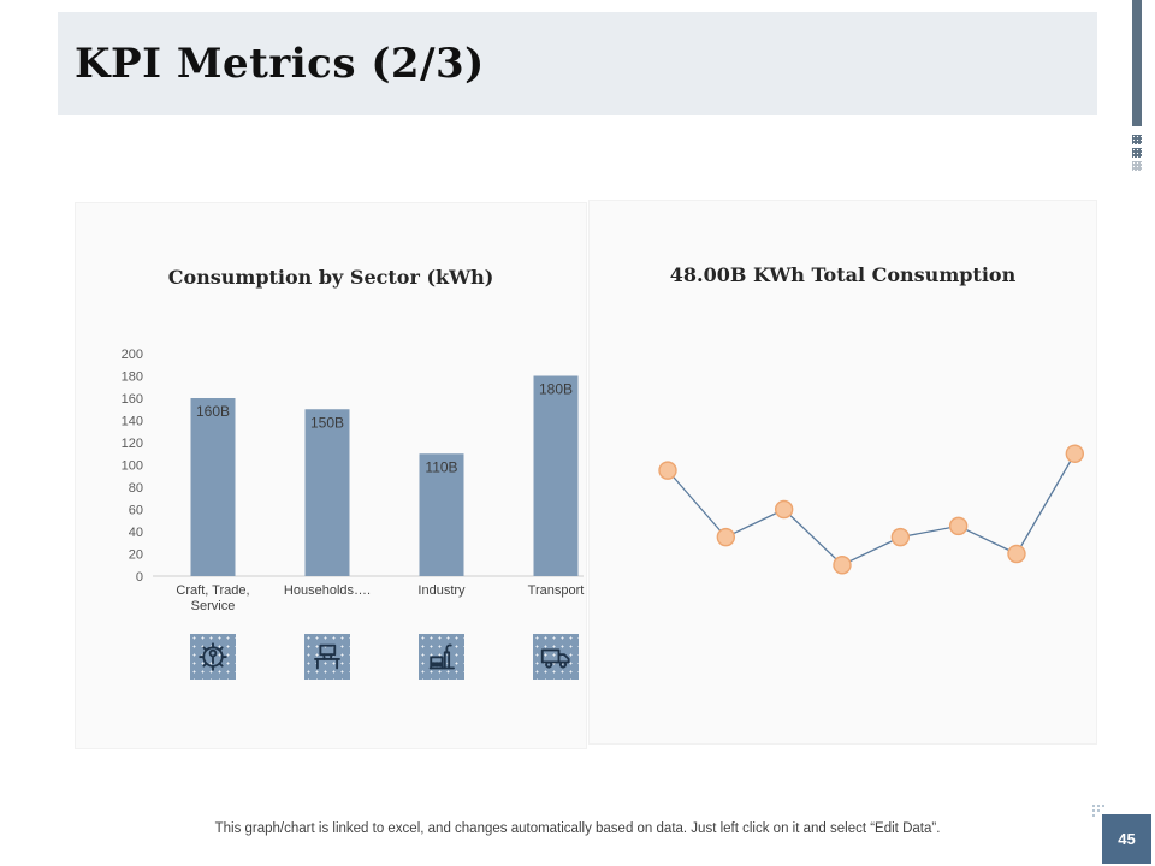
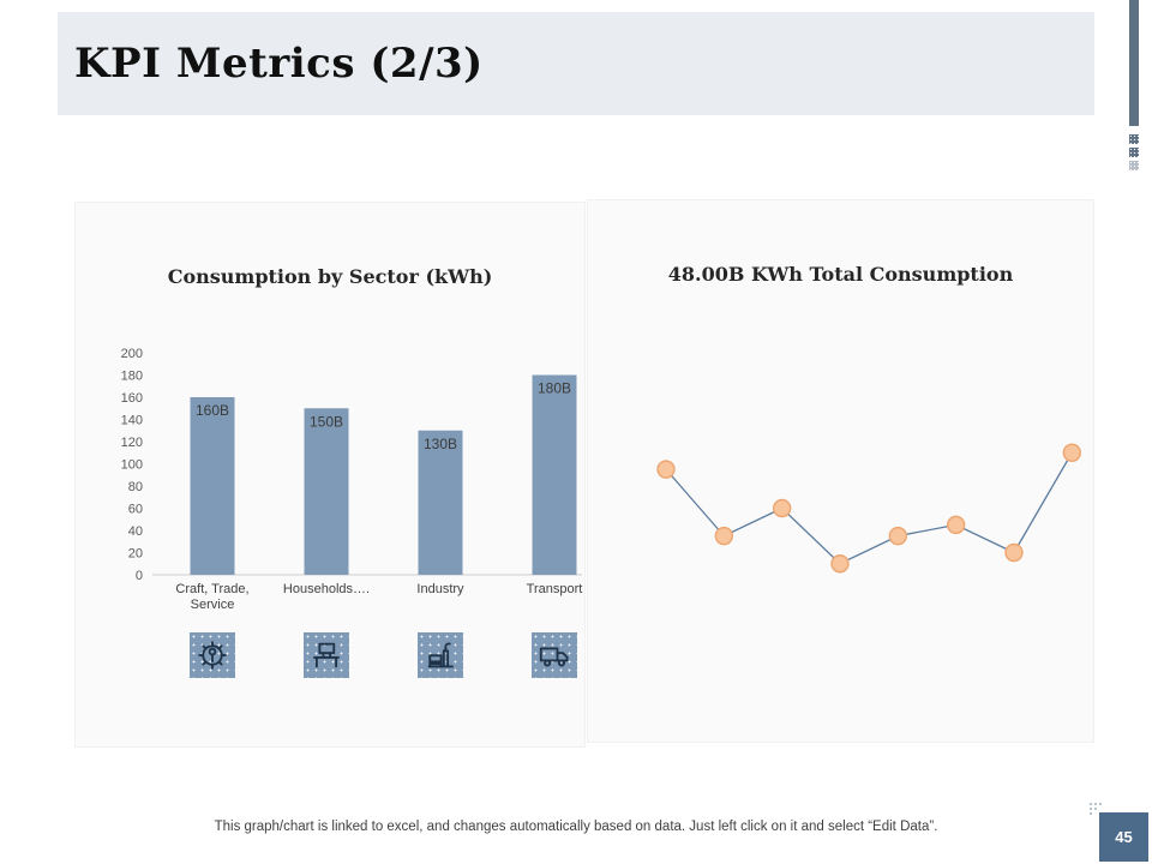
Consumption by Sector (kWh)/Industry: 110B -> 130B
